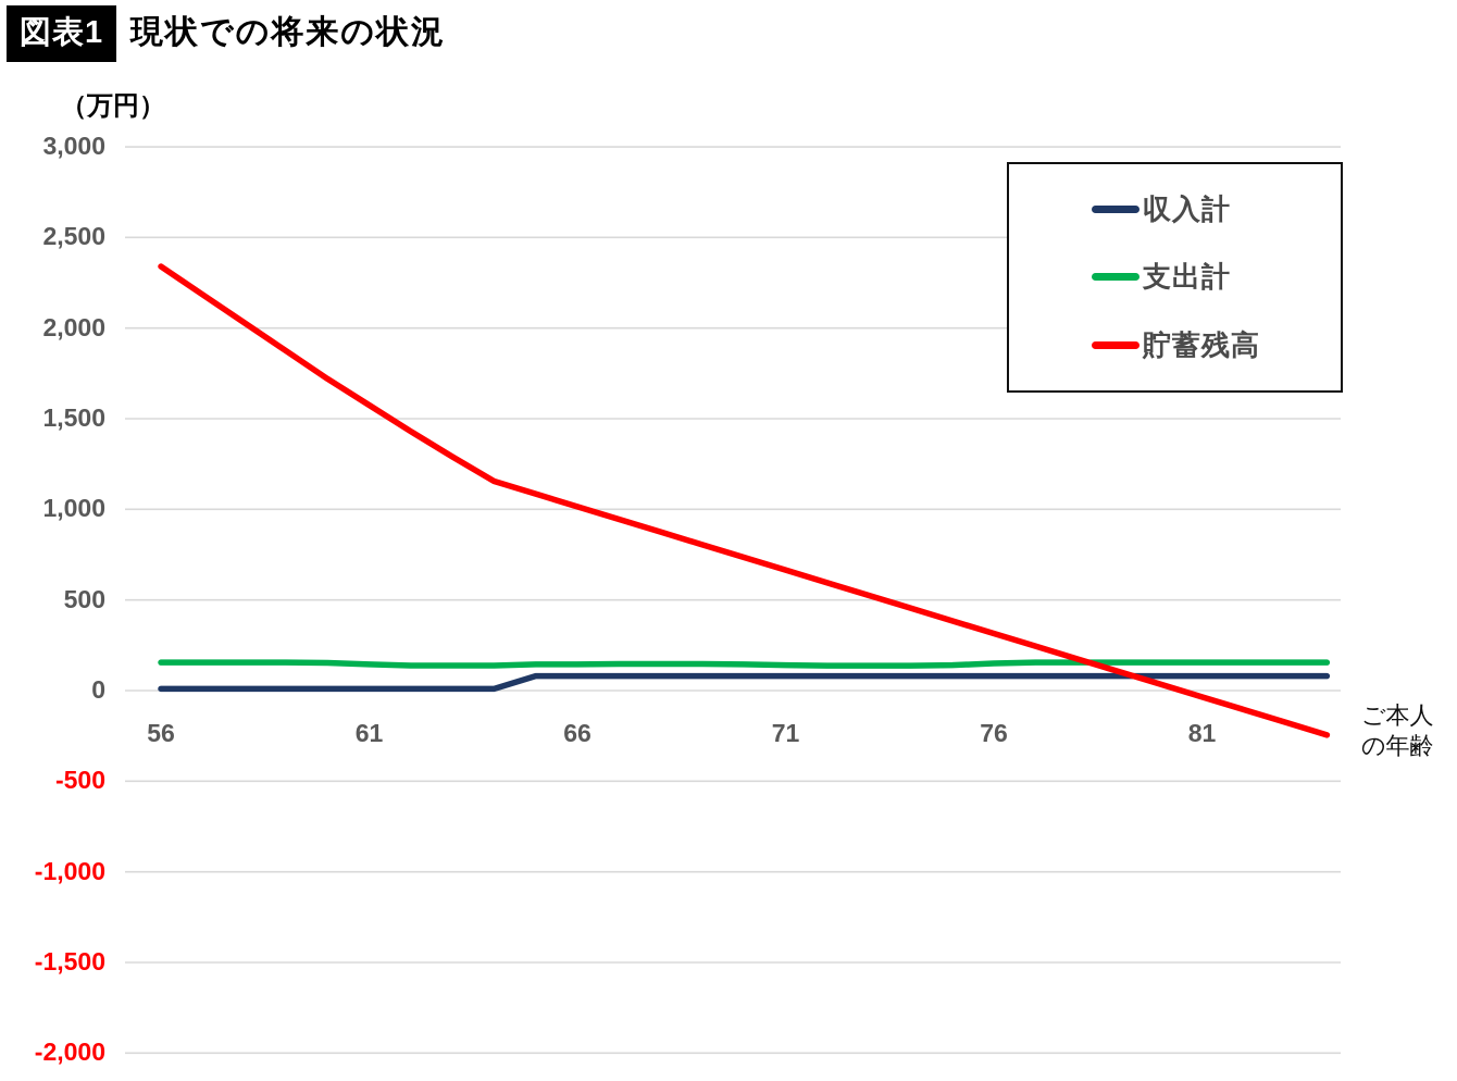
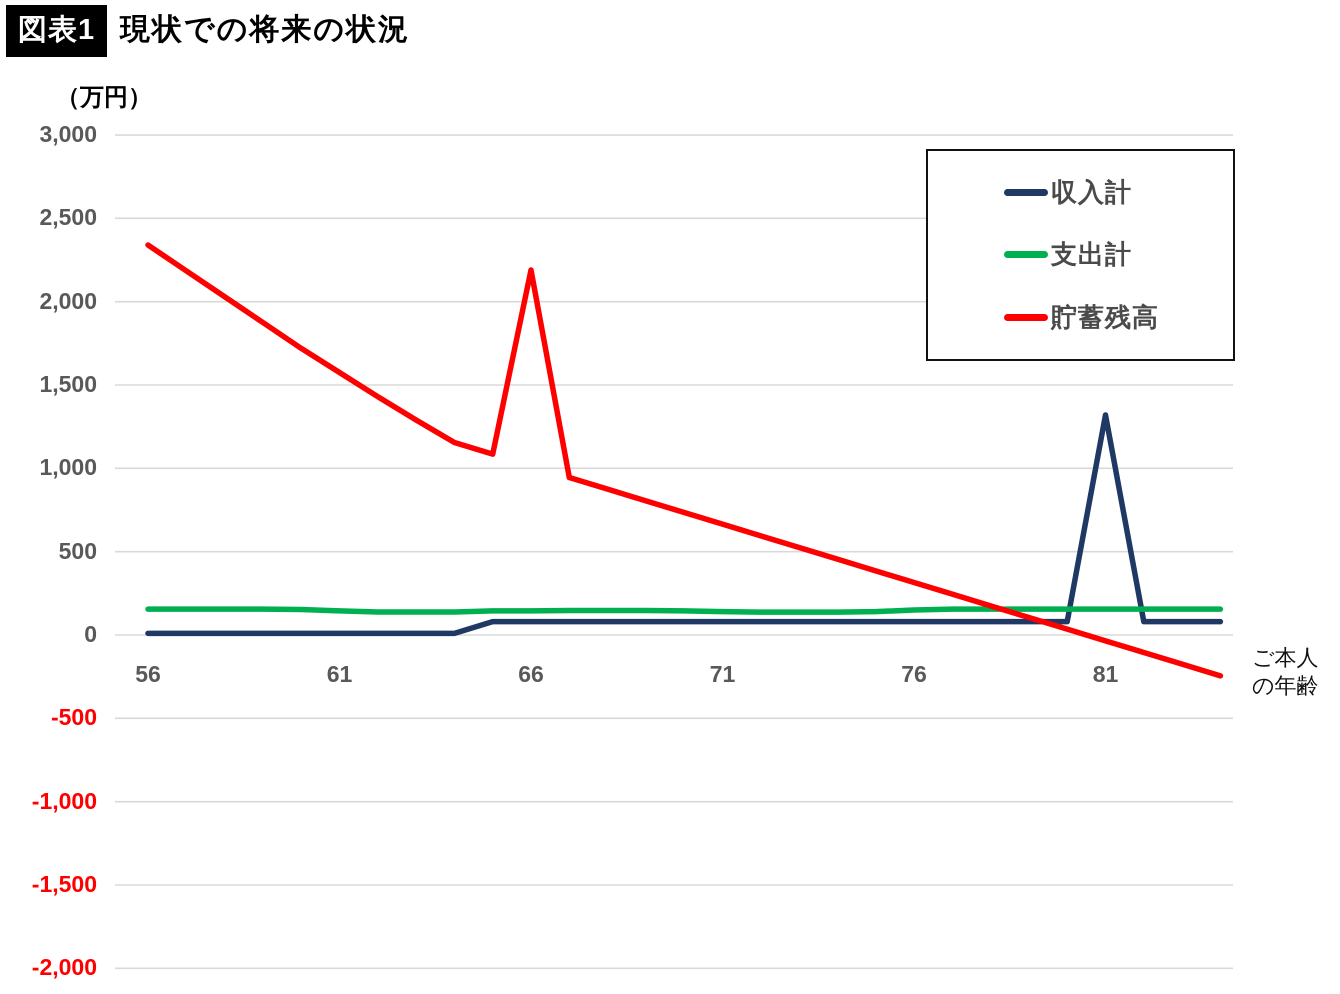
貯蓄残高/66: 1020 -> 2190
収入計/81: 80 -> 1320
